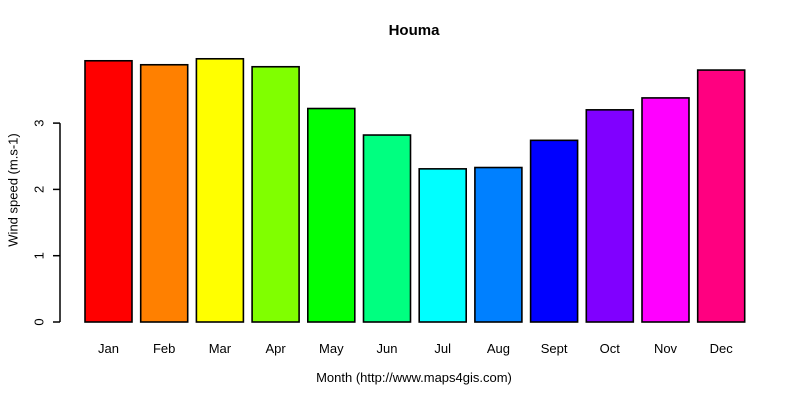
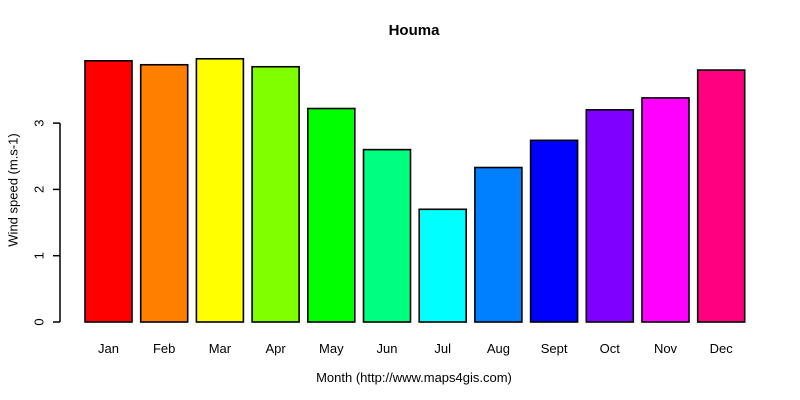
Jun: 2.8 -> 2.6
Jul: 2.3 -> 1.7
